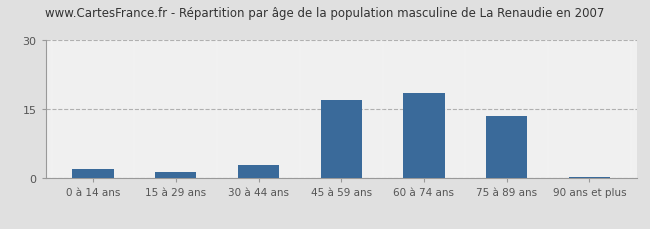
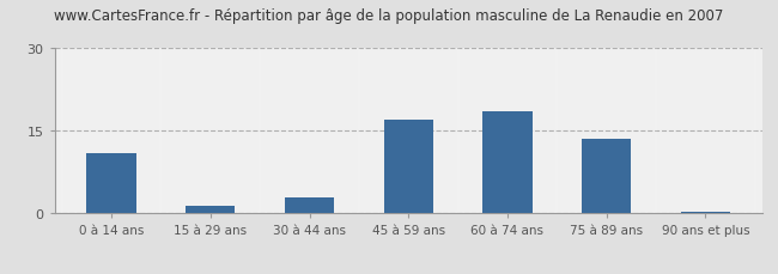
0 à 14 ans: 2.0 -> 11.0
